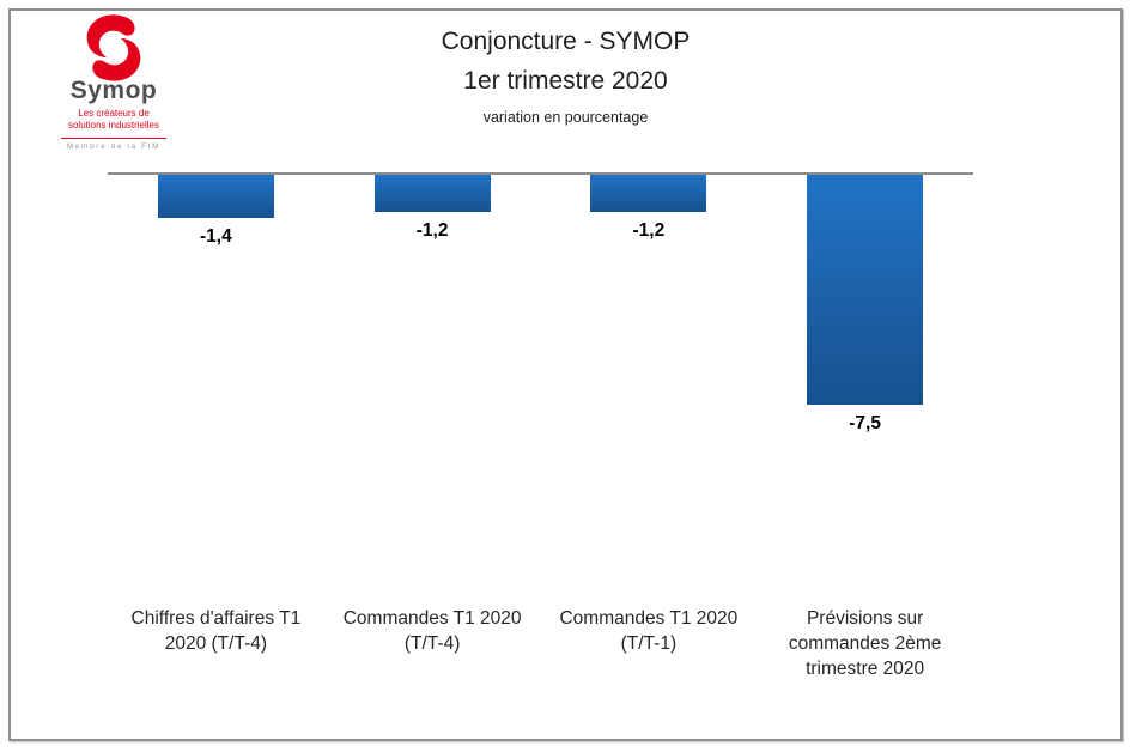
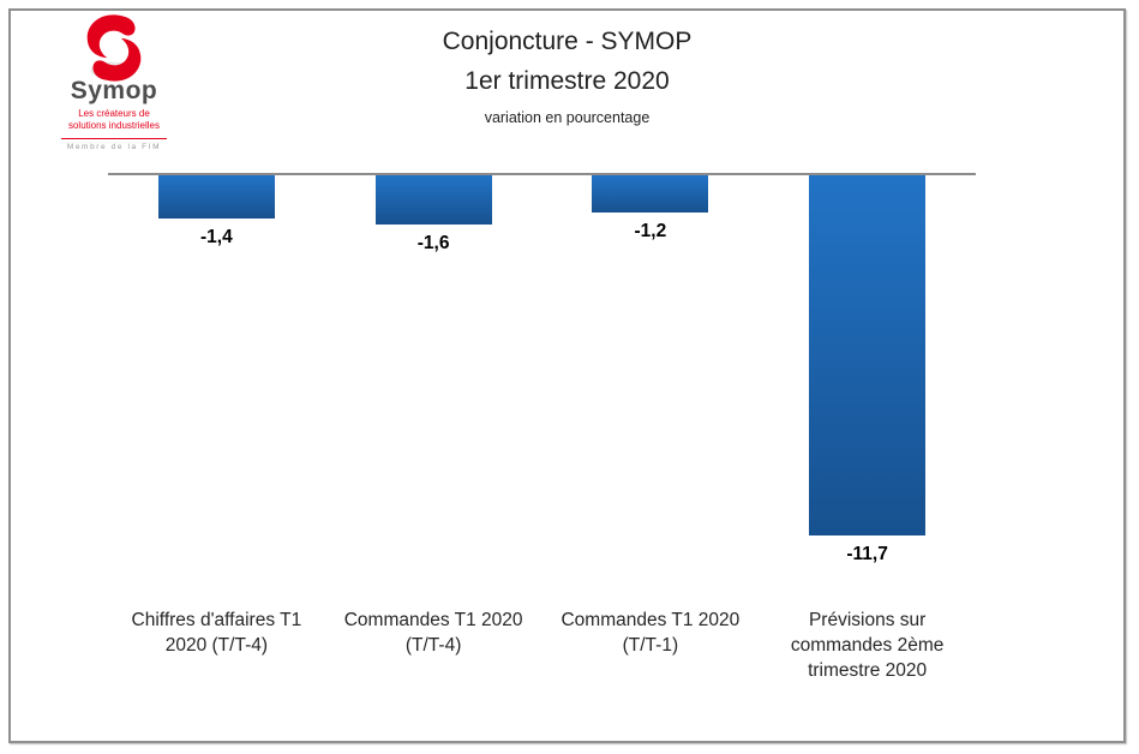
Commandes T1 2020 (T/T-4): -1,2 -> -1,6
Prévisions sur commandes 2ème trimestre 2020: -7,5 -> -11,7
